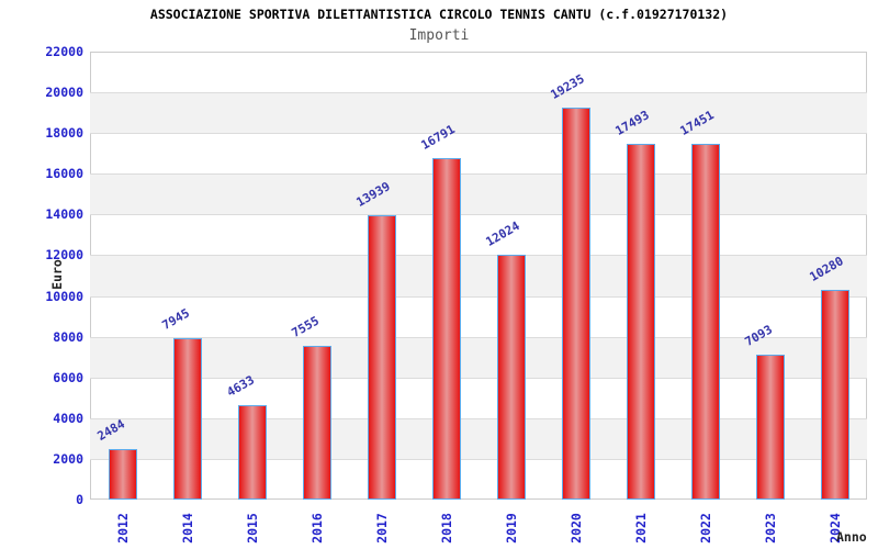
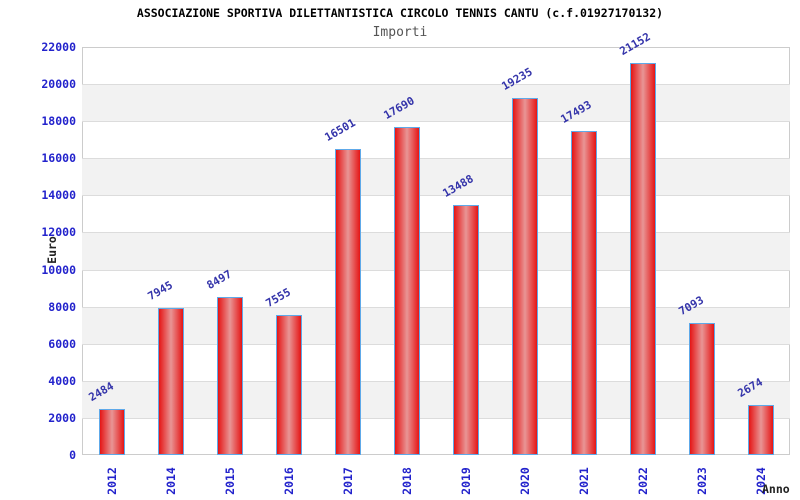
2015: 4633 -> 8497
2017: 13939 -> 16501
2018: 16791 -> 17690
2019: 12024 -> 13488
2022: 17451 -> 21152
2024: 10280 -> 2674
